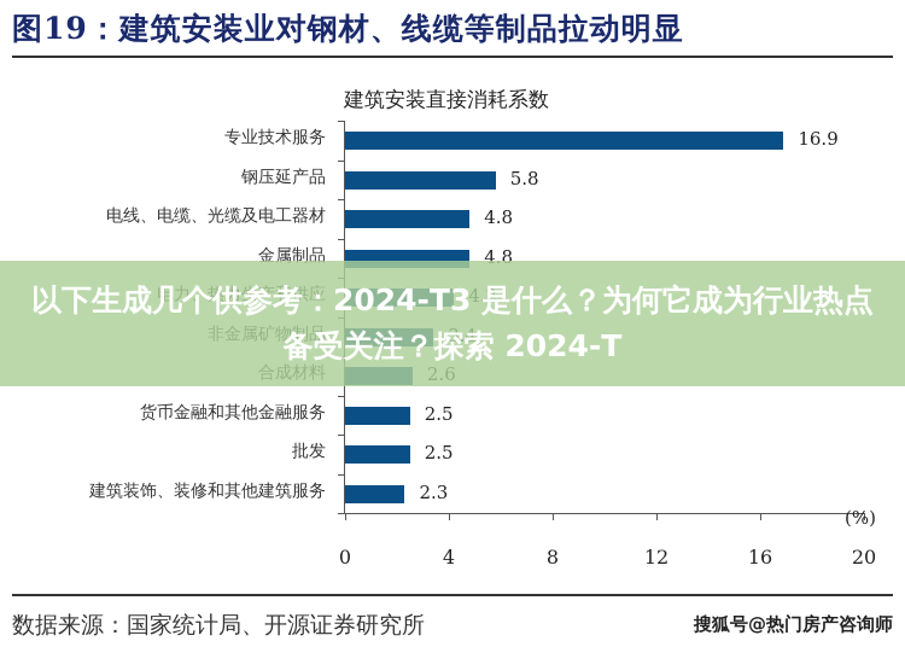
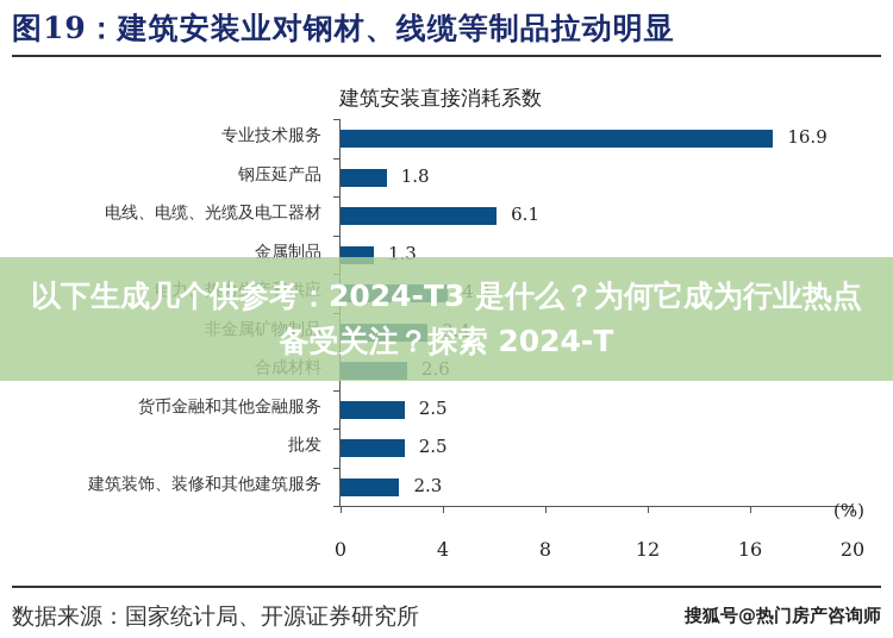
钢压延产品: 5.8 -> 1.8
电线、电缆、光缆及电工器材: 4.8 -> 6.1
金属制品: 4.8 -> 1.3
